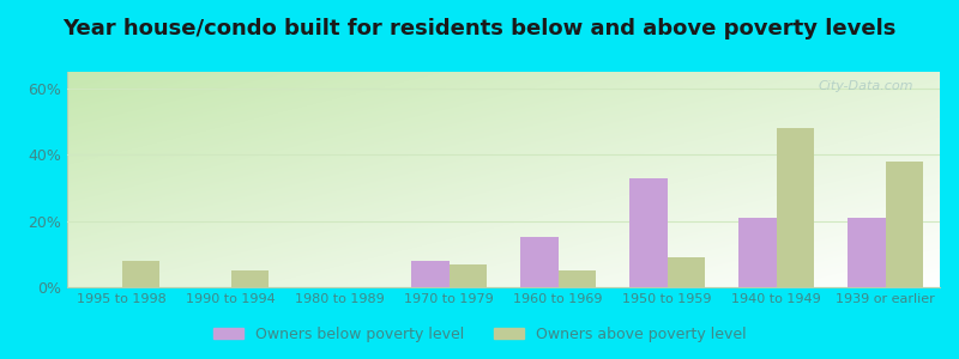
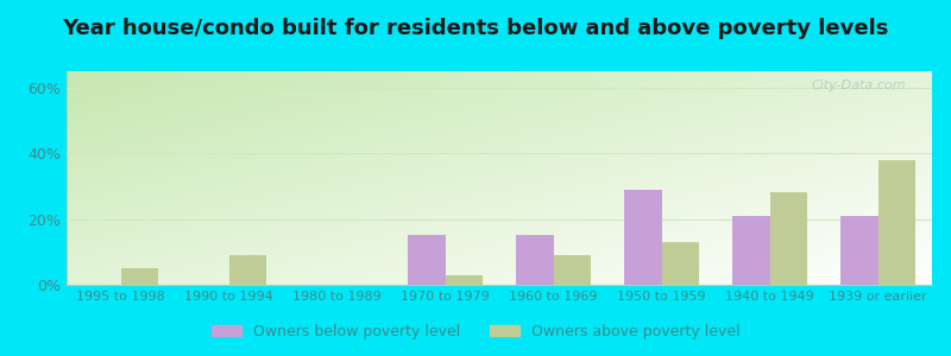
Owners above poverty level/1995 to 1998: 8% -> 5%
Owners above poverty level/1990 to 1994: 5% -> 9%
Owners below poverty level/1970 to 1979: 8% -> 15%
Owners above poverty level/1970 to 1979: 7% -> 3%
Owners above poverty level/1960 to 1969: 5% -> 9%
Owners below poverty level/1950 to 1959: 33% -> 29%
Owners above poverty level/1950 to 1959: 9% -> 13%
Owners above poverty level/1940 to 1949: 48% -> 28%
